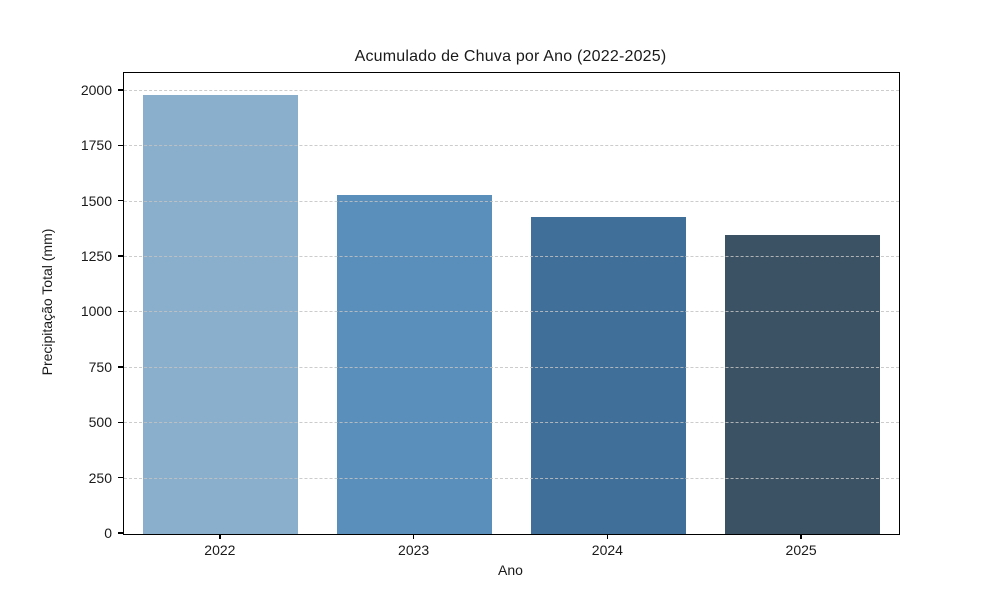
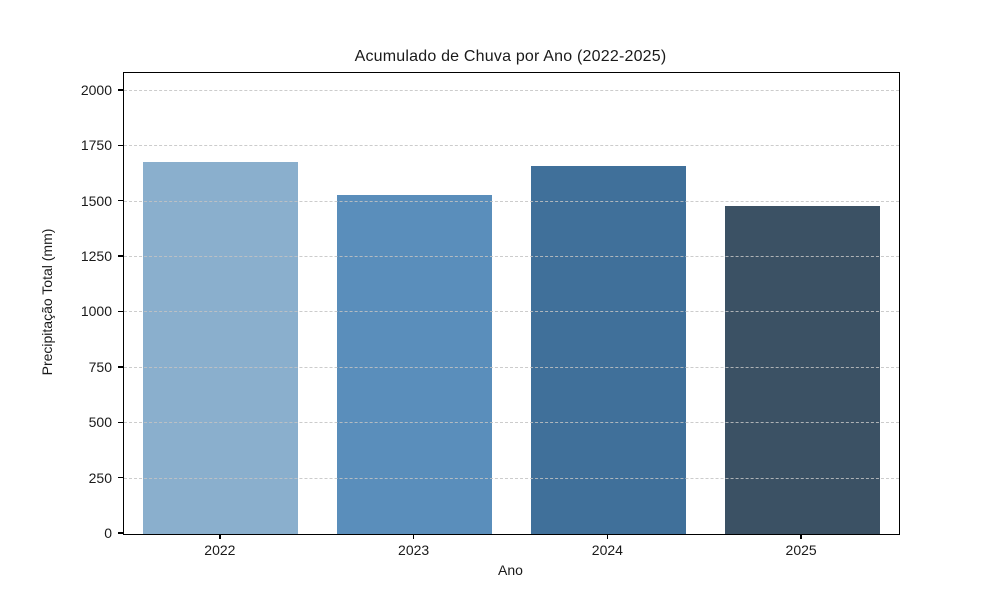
2022: 1980 -> 1680
2024: 1430 -> 1660
2025: 1350 -> 1480
